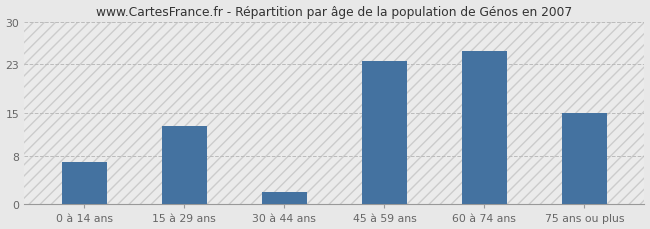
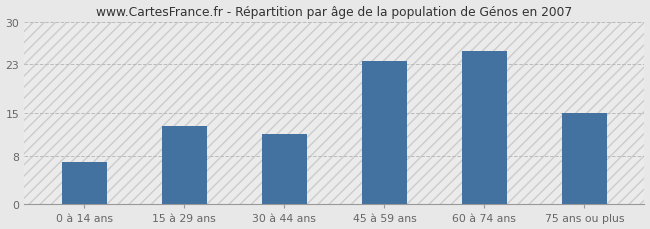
30 à 44 ans: 2.0 -> 11.5
